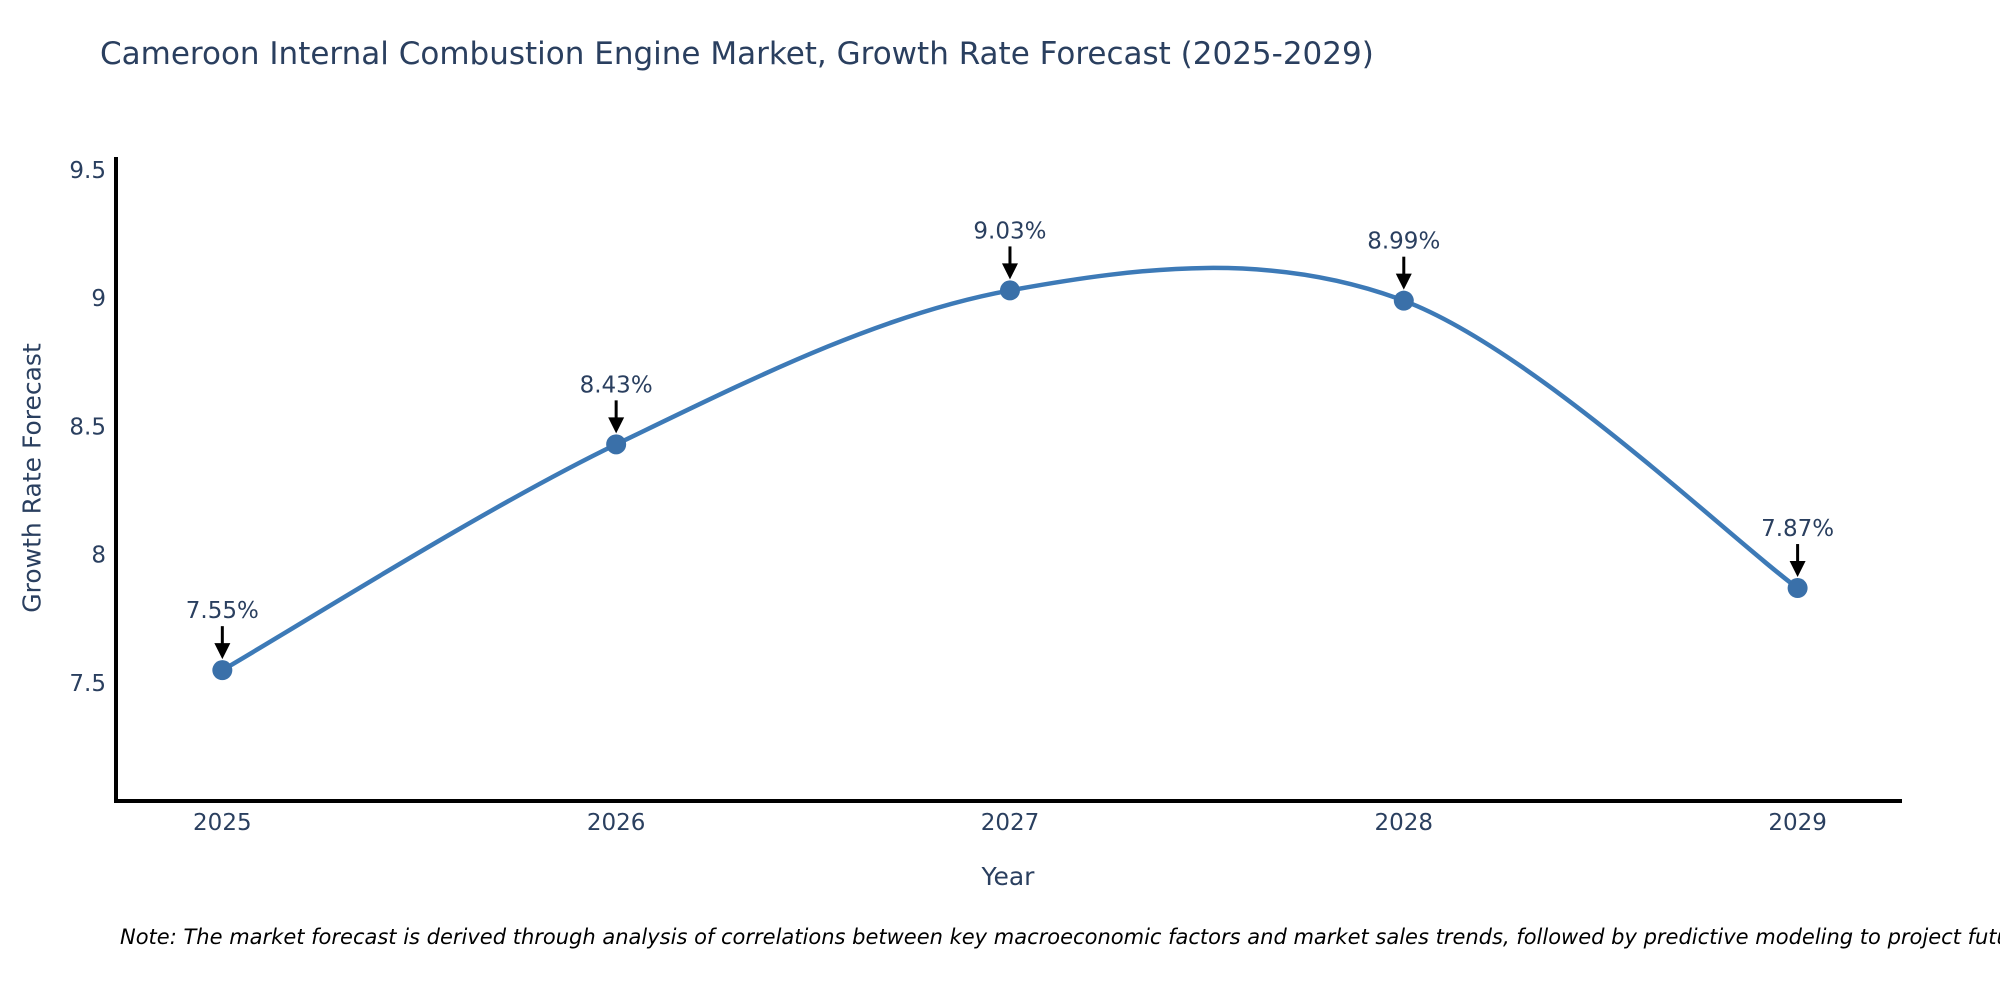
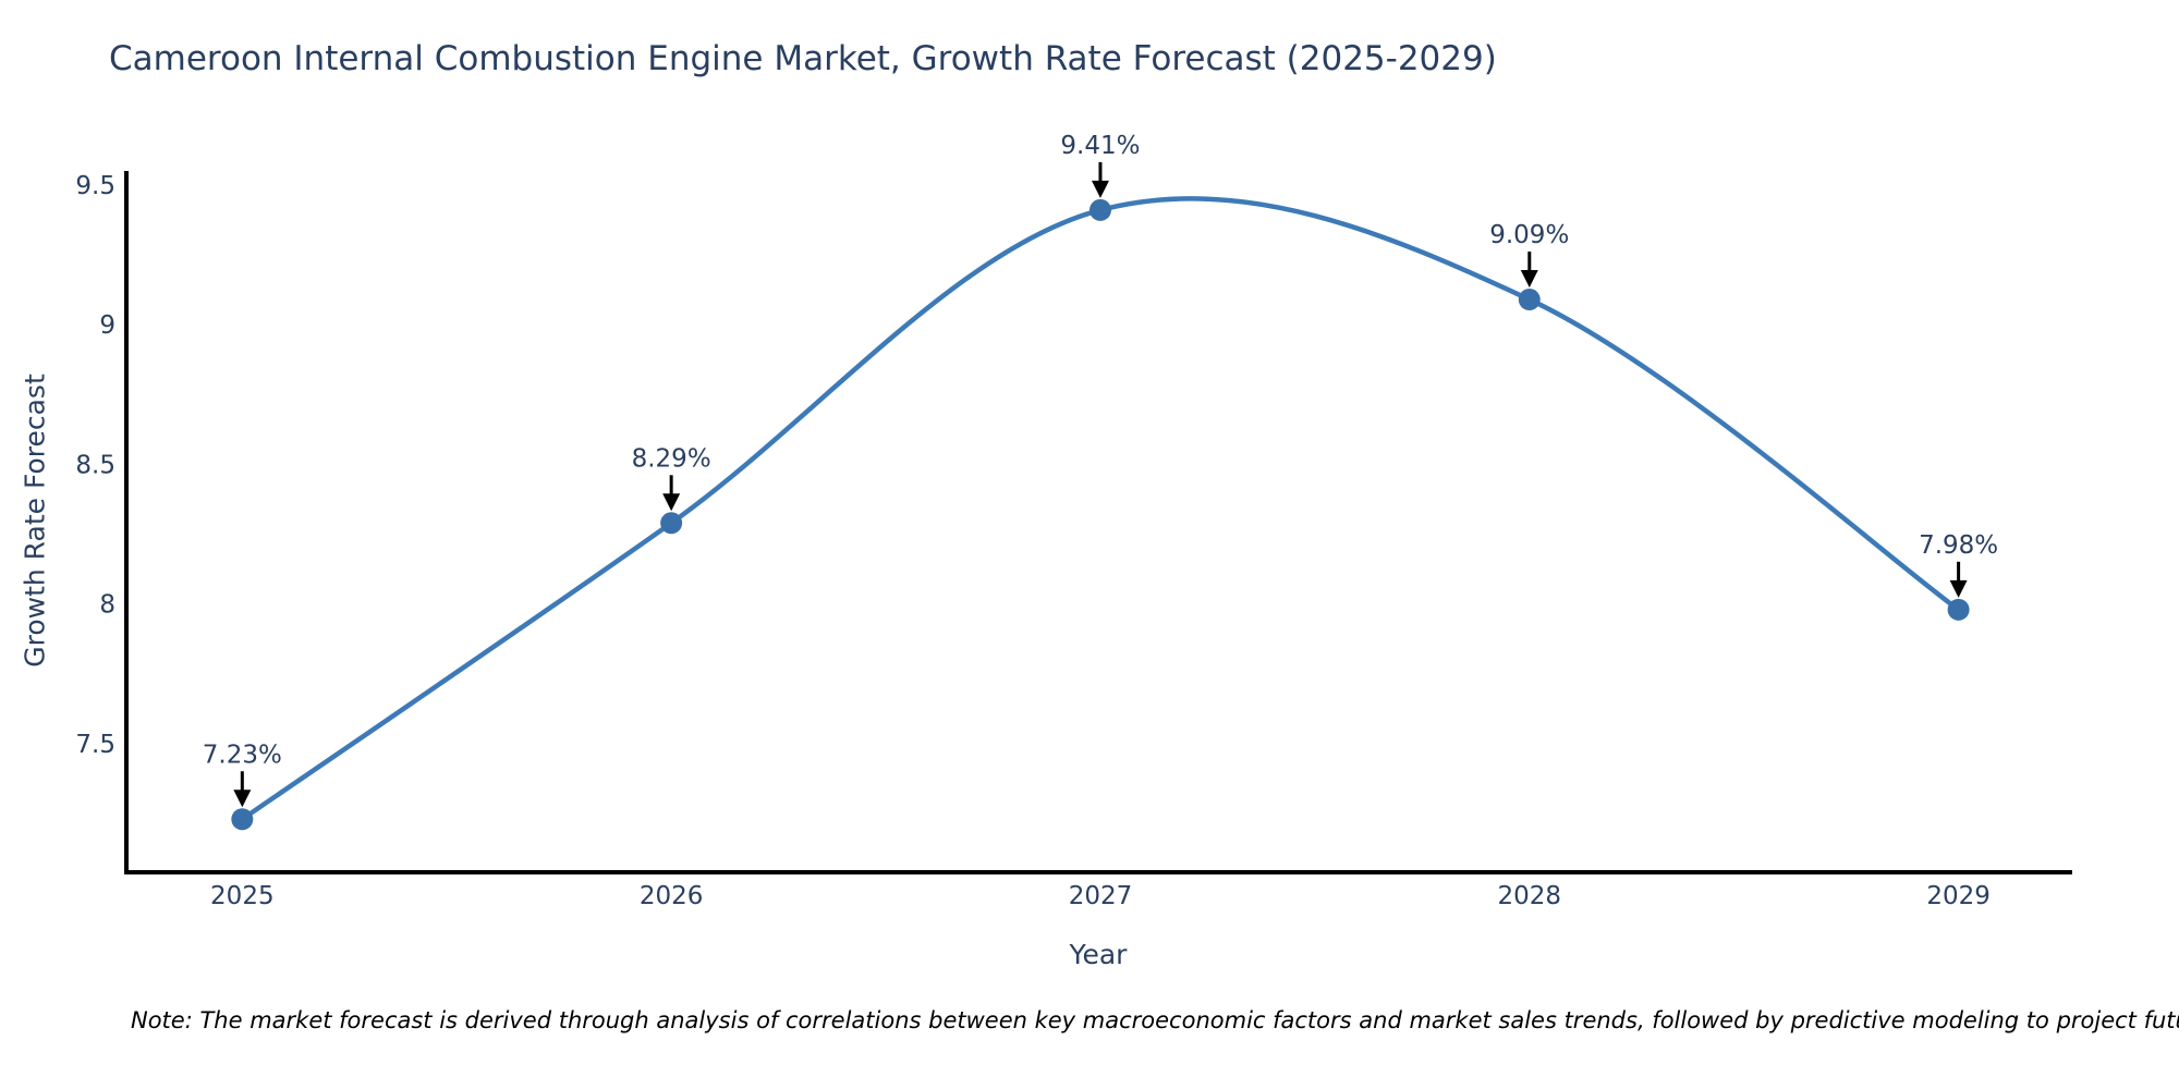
2025: 7.55% -> 7.23%
2026: 8.43% -> 8.29%
2027: 9.03% -> 9.41%
2028: 8.99% -> 9.09%
2029: 7.87% -> 7.98%
